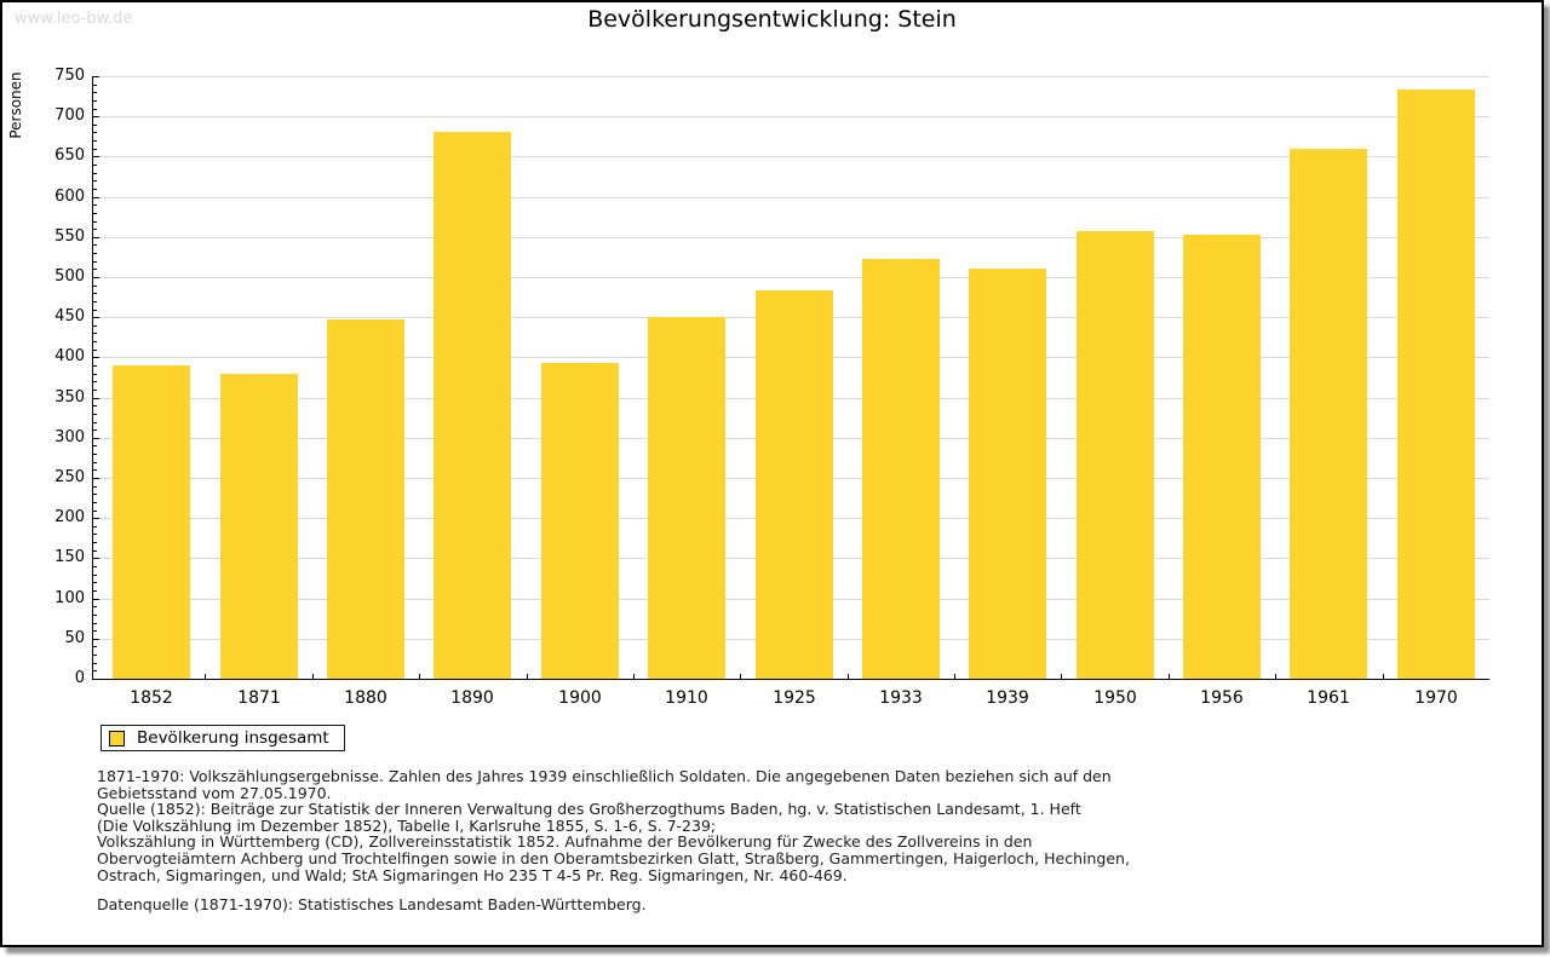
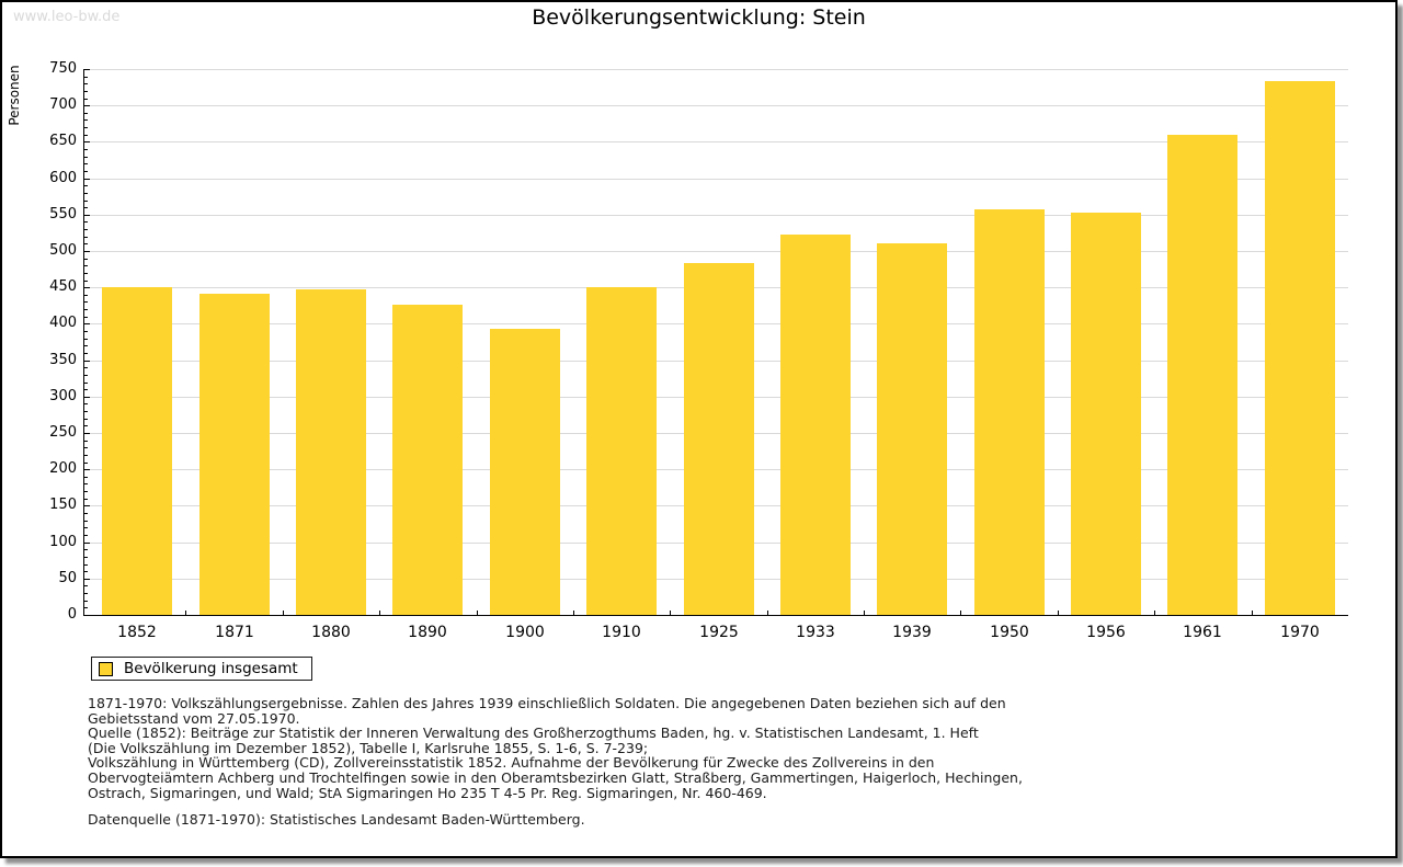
1852: 390 -> 450
1871: 380 -> 440
1890: 680 -> 430
